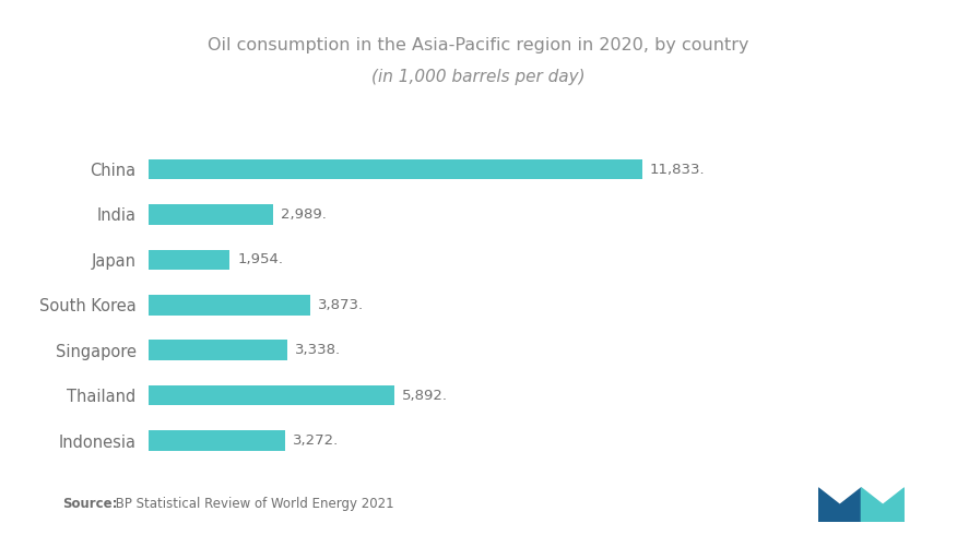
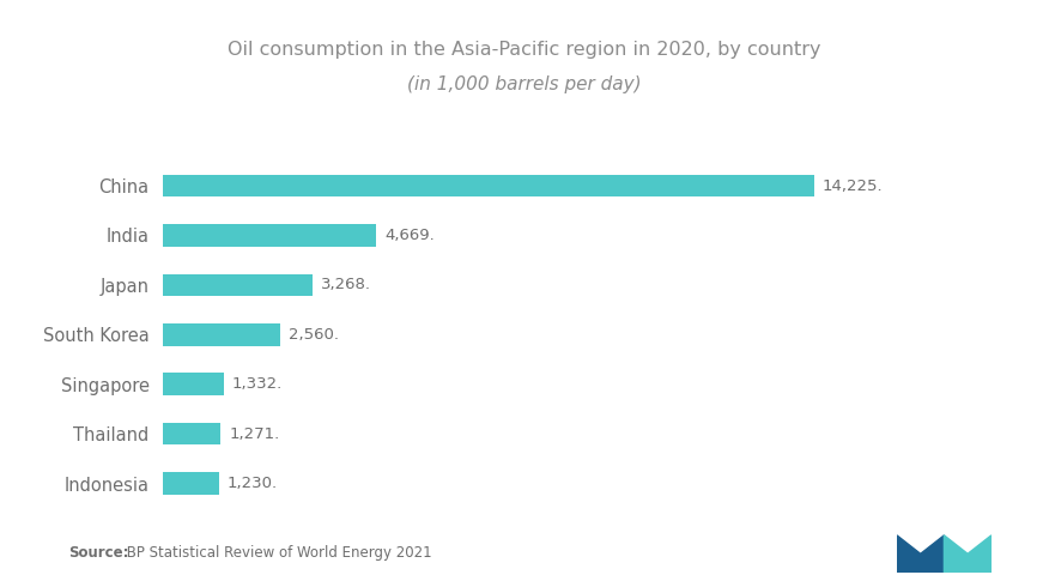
China: 11,833. -> 14,225.
India: 2,989. -> 4,669.
Japan: 1,954. -> 3,268.
South Korea: 3,873. -> 2,560.
Singapore: 3,338. -> 1,332.
Thailand: 5,892. -> 1,271.
Indonesia: 3,272. -> 1,230.
